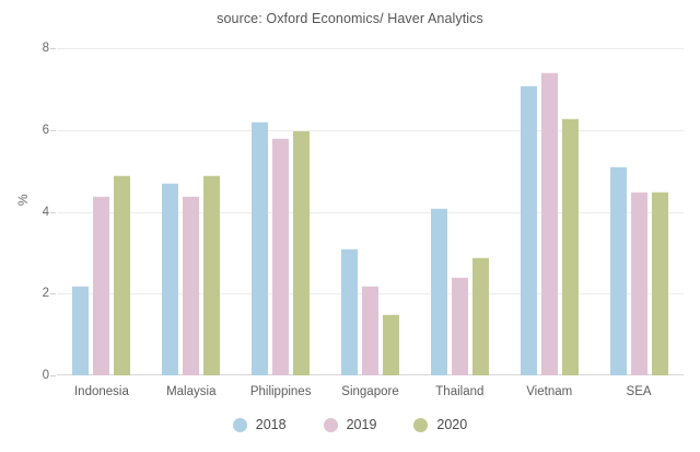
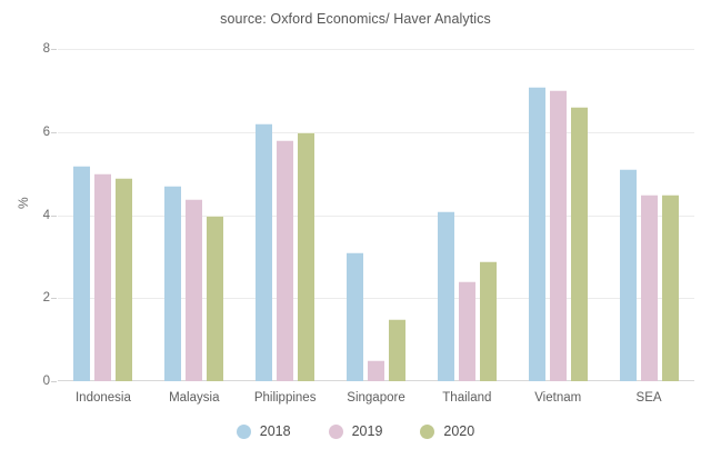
2018/Indonesia: 2.2 -> 5.2
2019/Indonesia: 4.4 -> 5.0
2020/Malaysia: 4.9 -> 4.0
2019/Singapore: 2.2 -> 0.5
2019/Vietnam: 7.4 -> 7.0
2020/Vietnam: 6.3 -> 6.6
